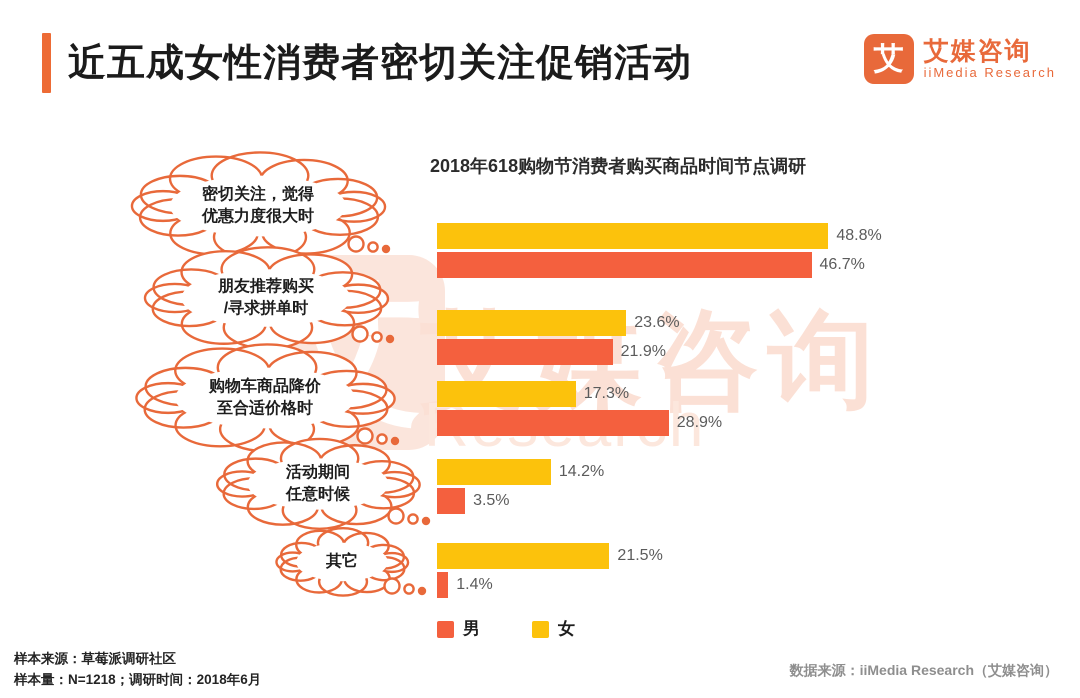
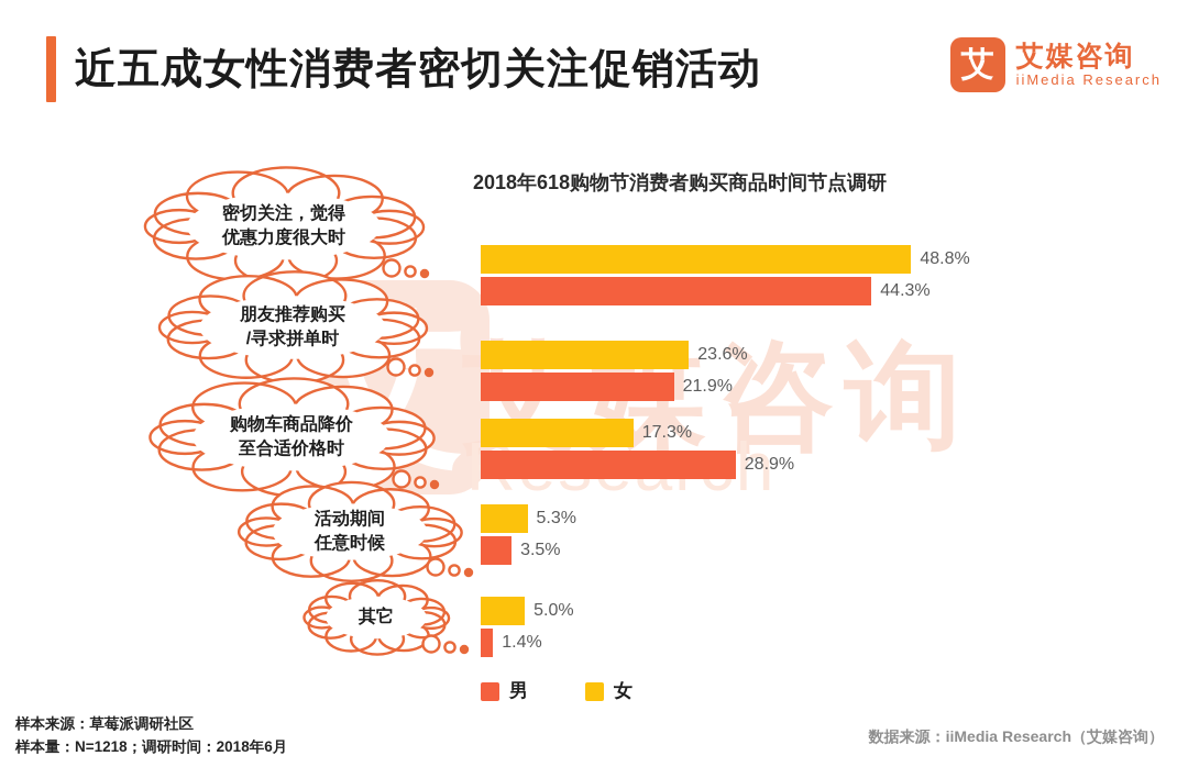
男/密切关注，觉得 优惠力度很大时: 46.7% -> 44.3%
女/活动期间 任意时候: 14.2% -> 5.3%
女/其它: 21.5% -> 5.0%
